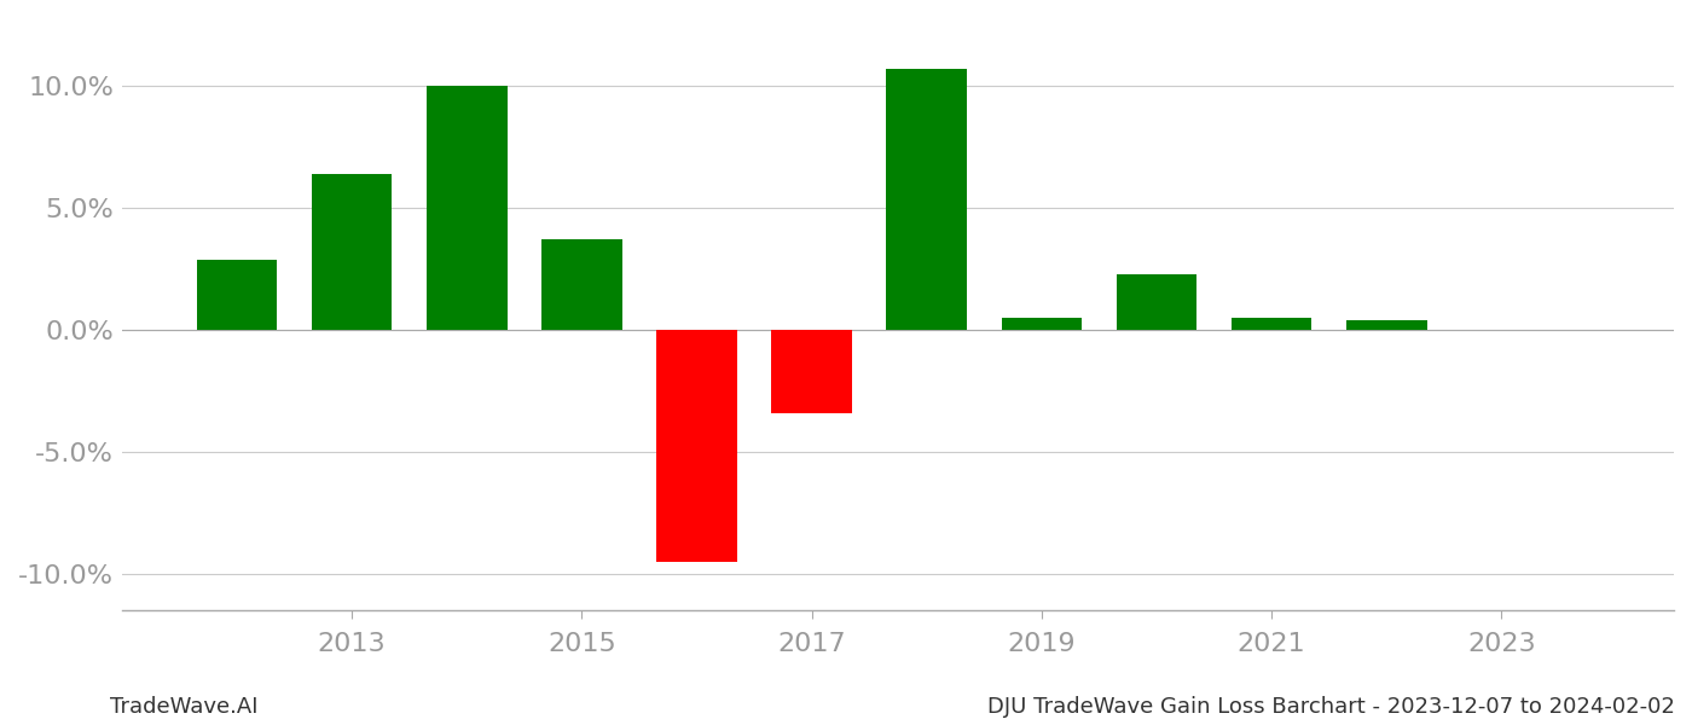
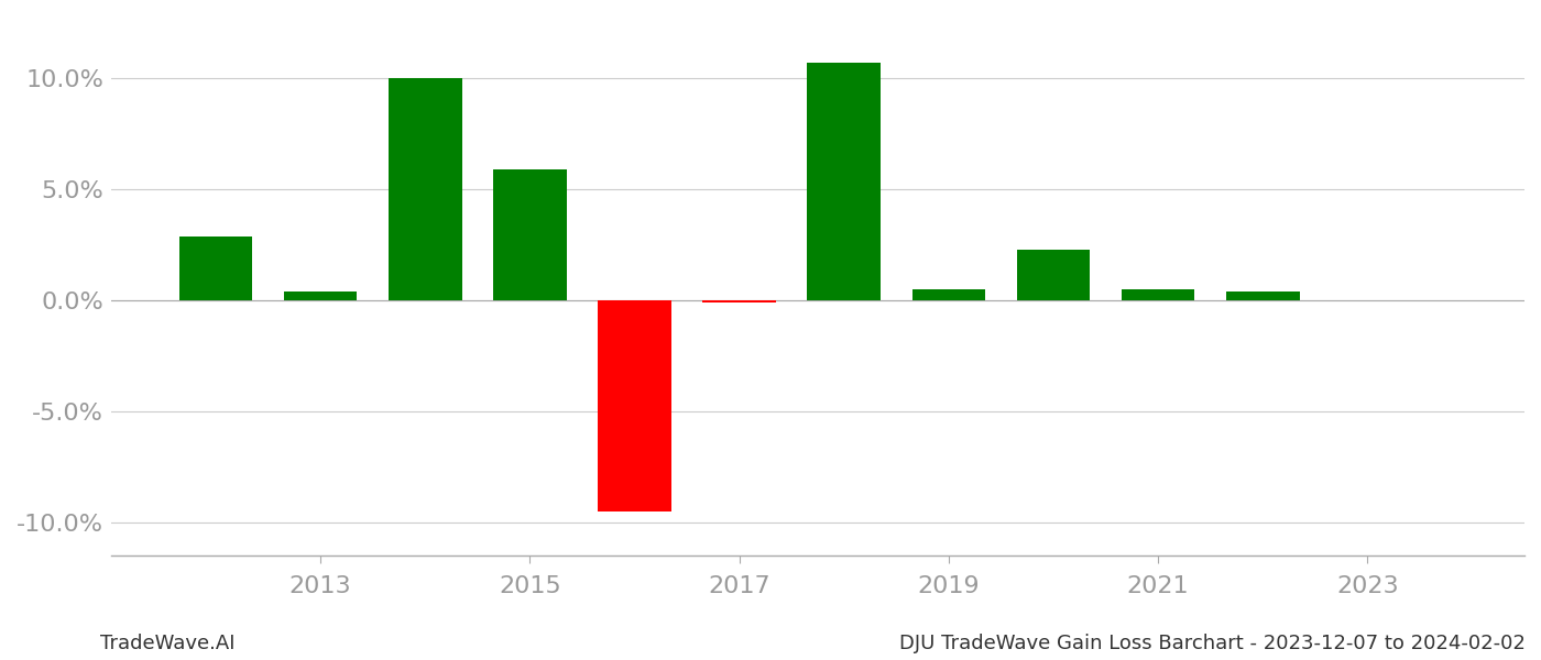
2013: 6.4% -> 0.4%
2015: 3.7% -> 5.9%
2017: -3.4% -> -0.1%
